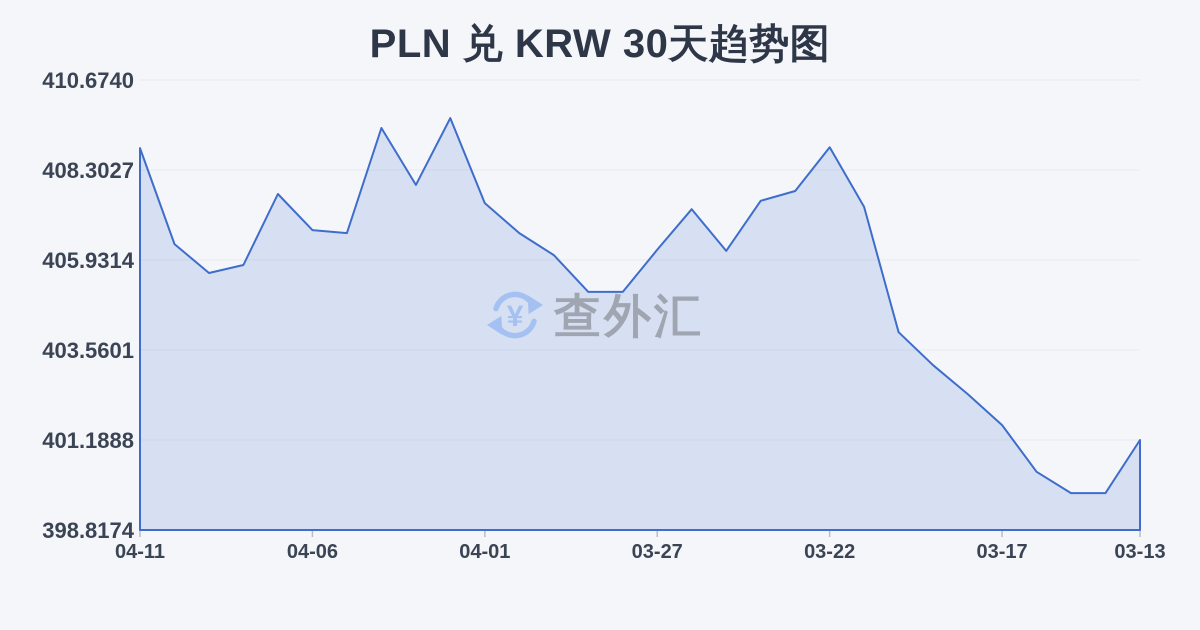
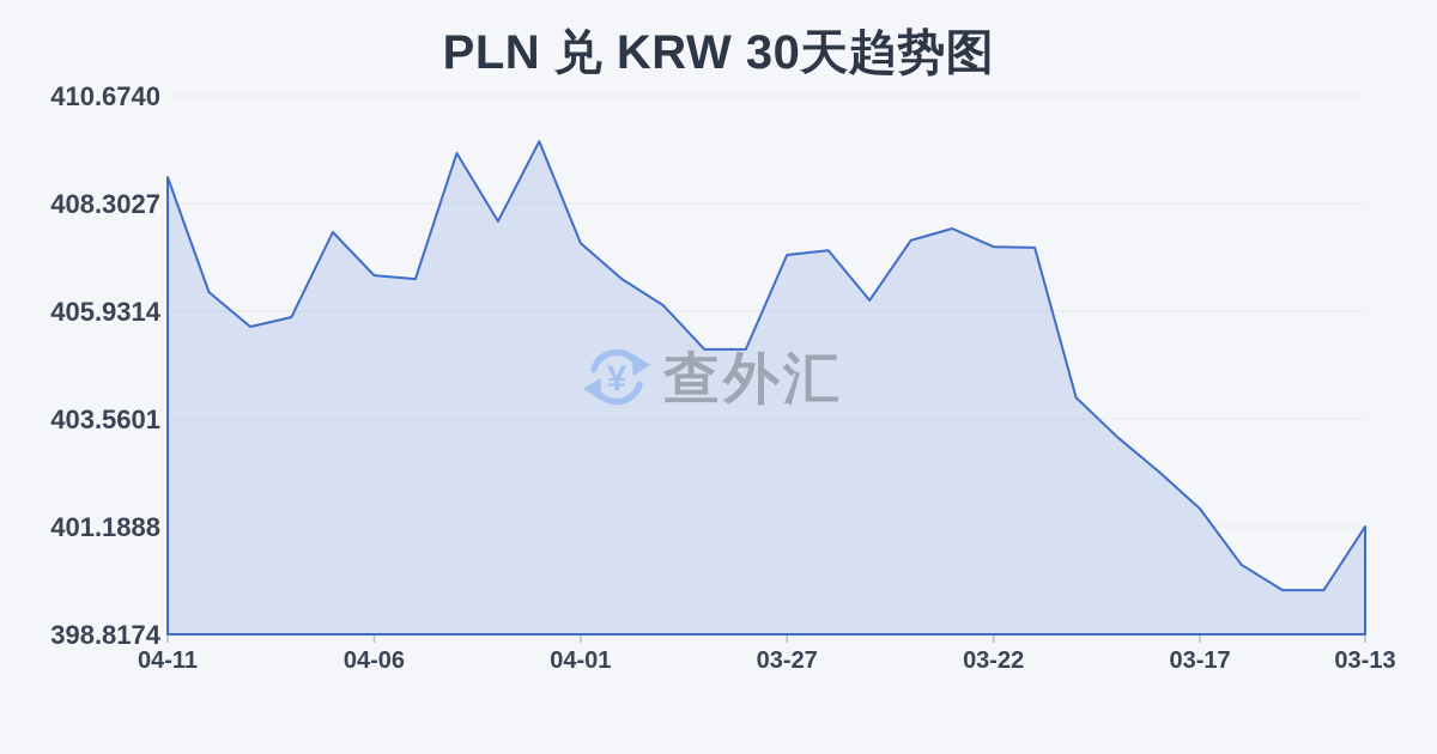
03-27: 406.2 -> 407.2
03-22: 408.9 -> 407.4
